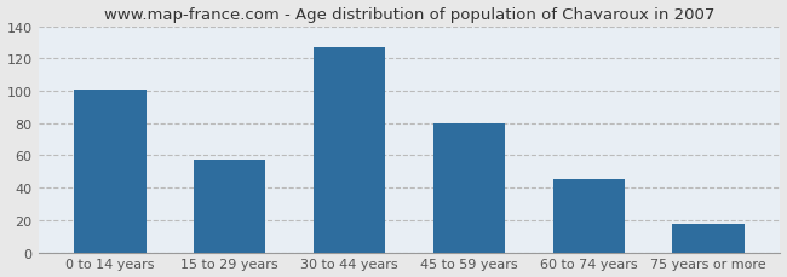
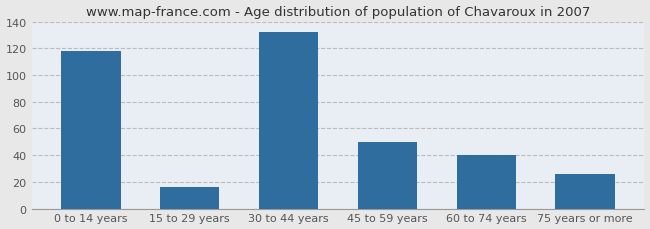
0 to 14 years: 101 -> 118
15 to 29 years: 57 -> 16
30 to 44 years: 127 -> 132
45 to 59 years: 80 -> 50
60 to 74 years: 45 -> 40
75 years or more: 18 -> 26
